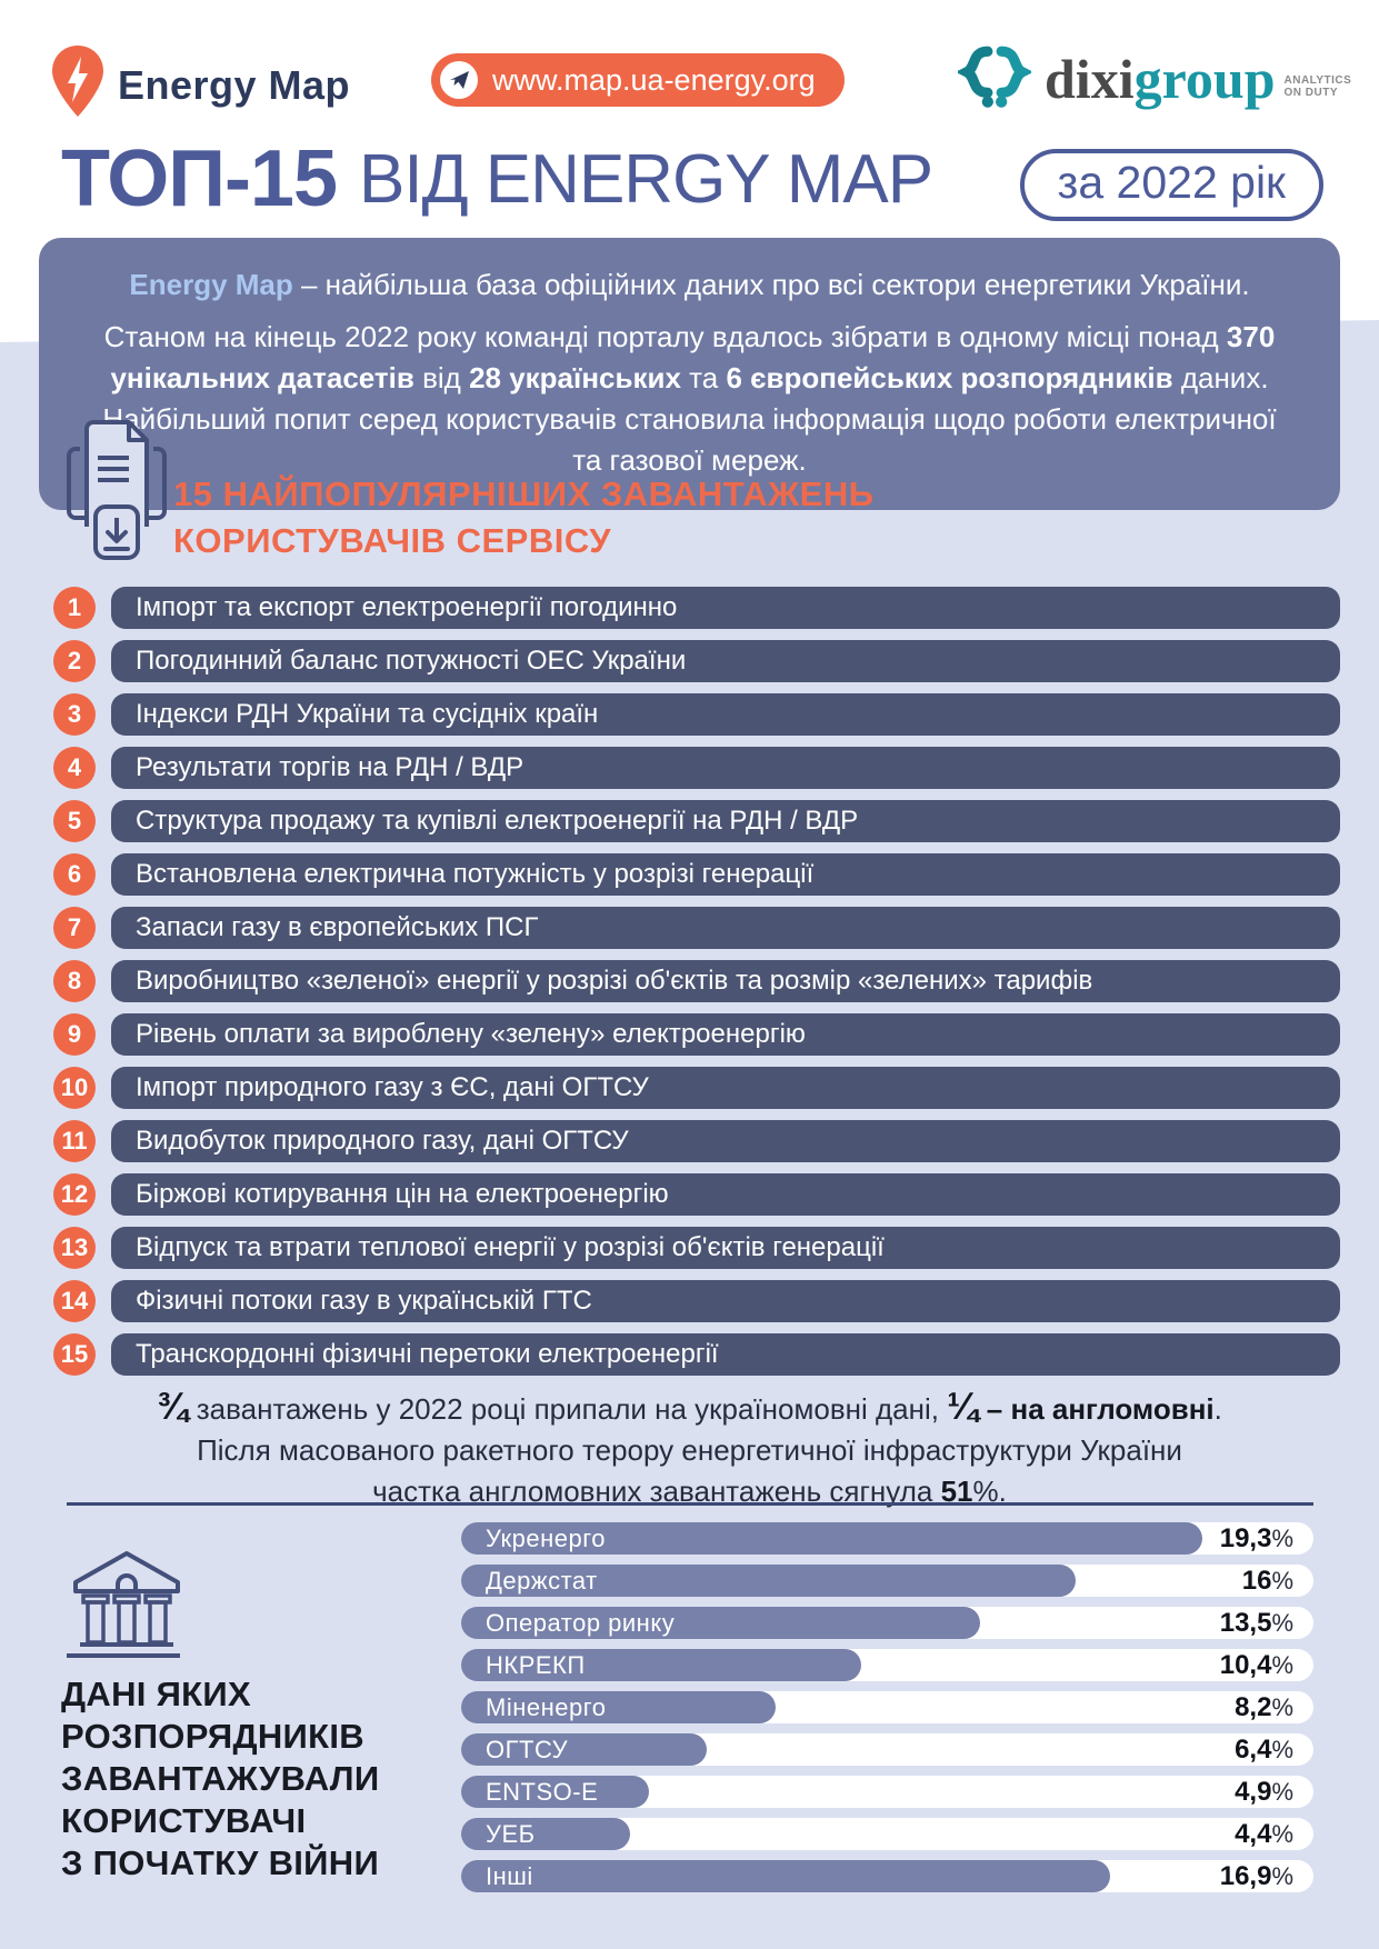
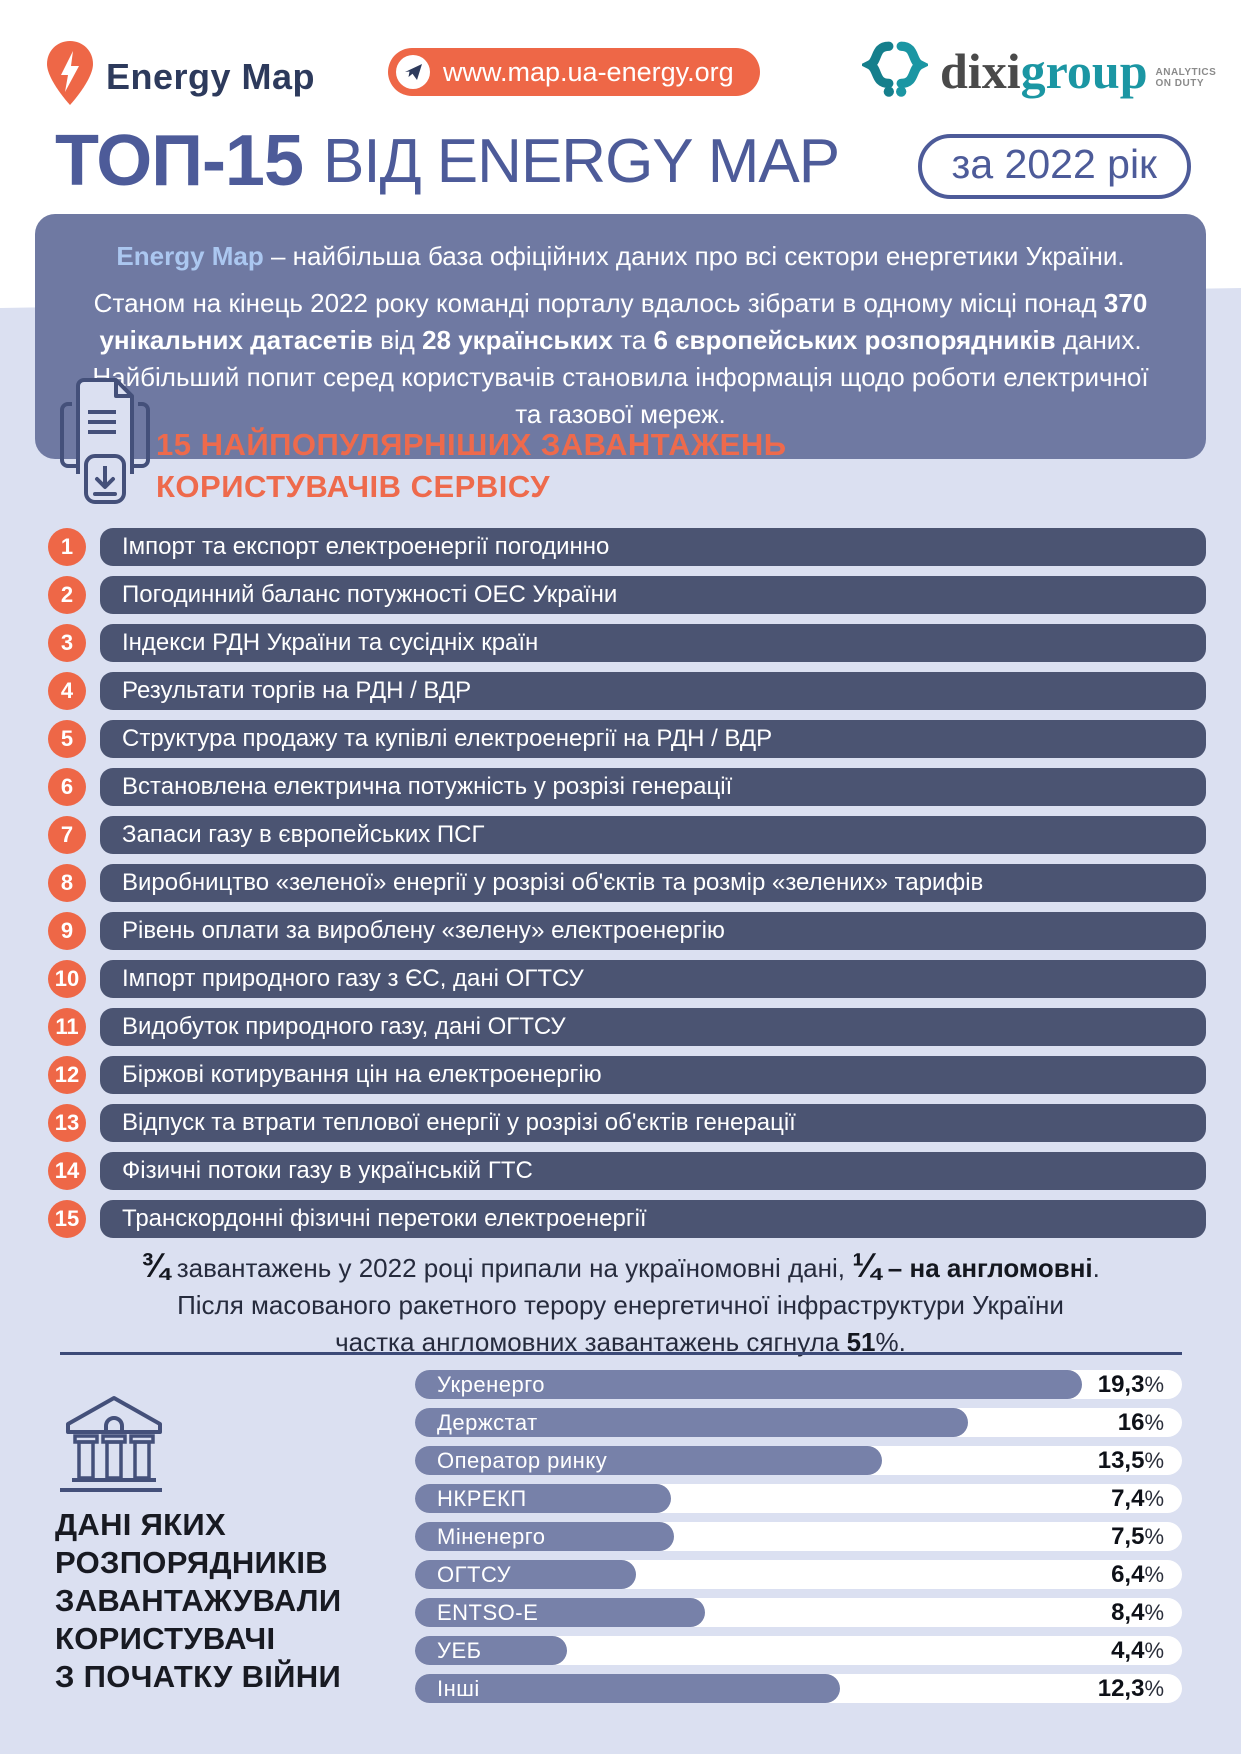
НКРЕКП: 10,4 -> 7,4
Міненерго: 8,2 -> 7,5
ENTSO-E: 4,9 -> 8,4
Інші: 16,9 -> 12,3
